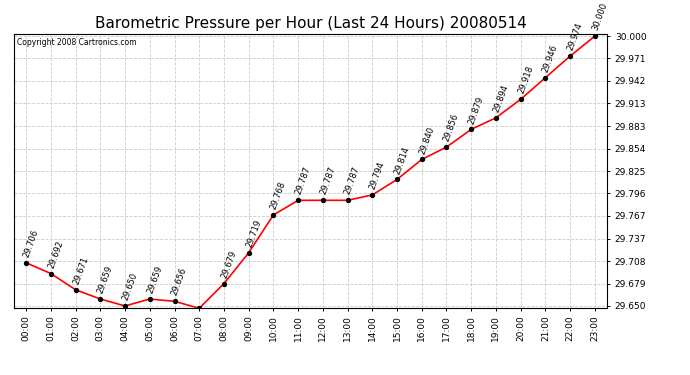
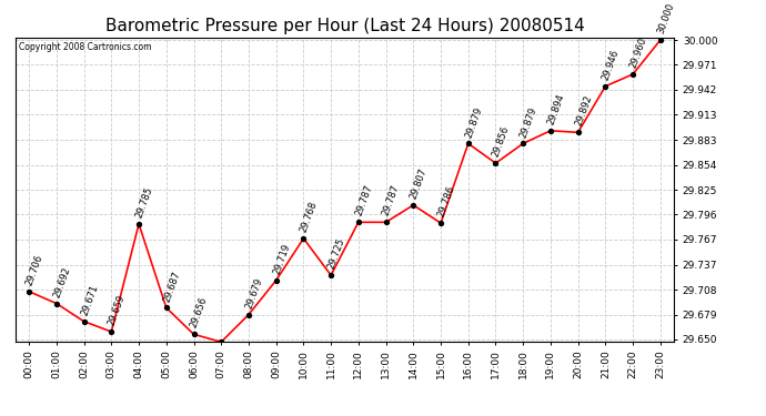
04:00: 29.650 -> 29.785
05:00: 29.659 -> 29.687
11:00: 29.787 -> 29.725
14:00: 29.794 -> 29.807
15:00: 29.814 -> 29.786
16:00: 29.840 -> 29.879
20:00: 29.918 -> 29.892
22:00: 29.974 -> 29.960
